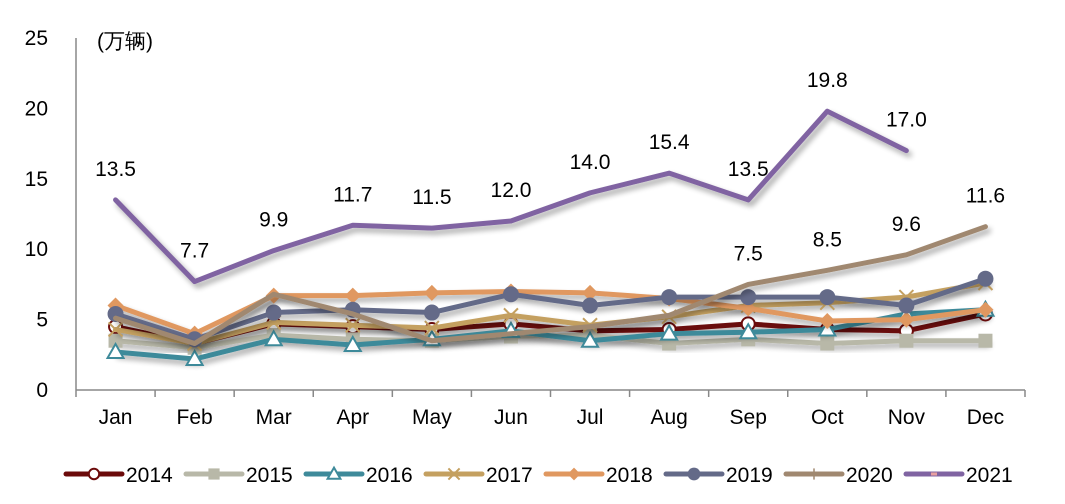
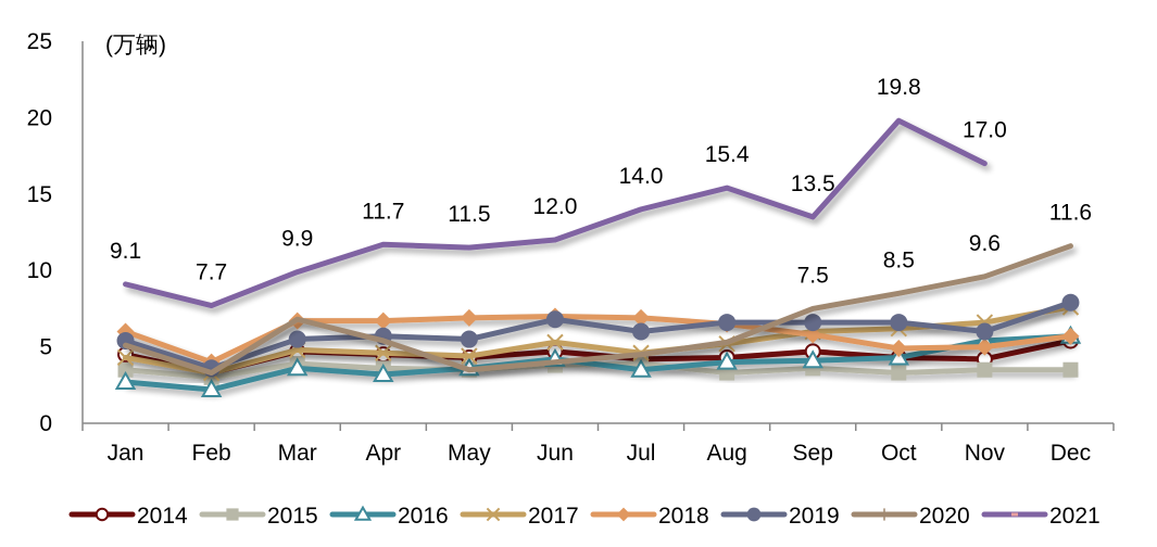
2021/Jan: 13.5 -> 9.1
